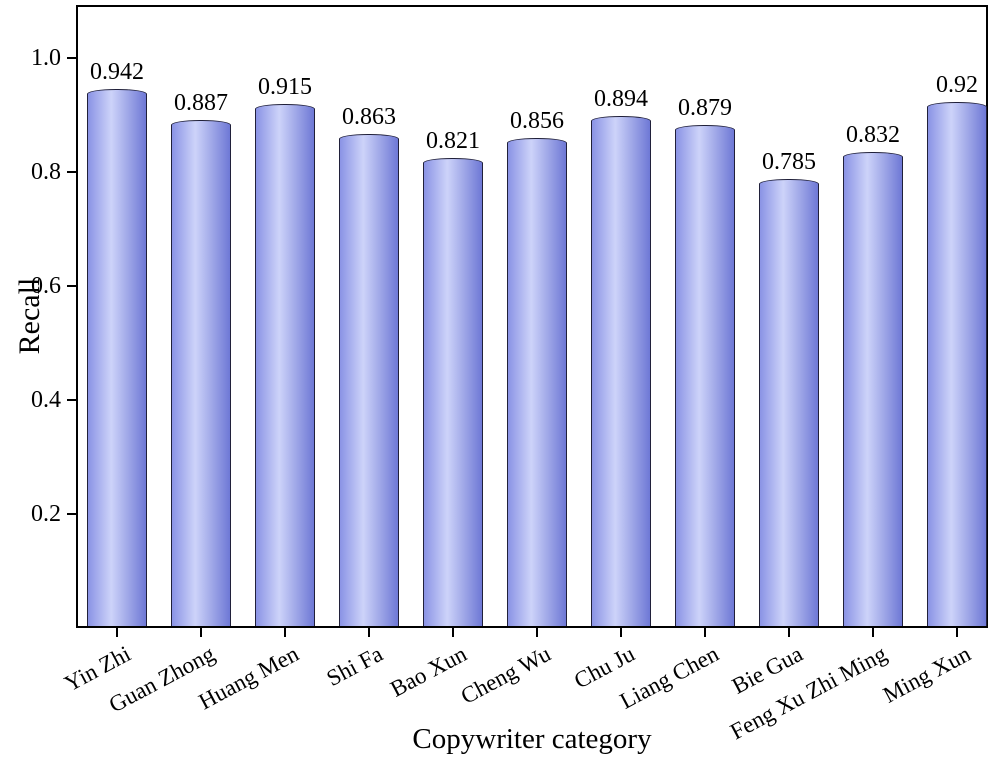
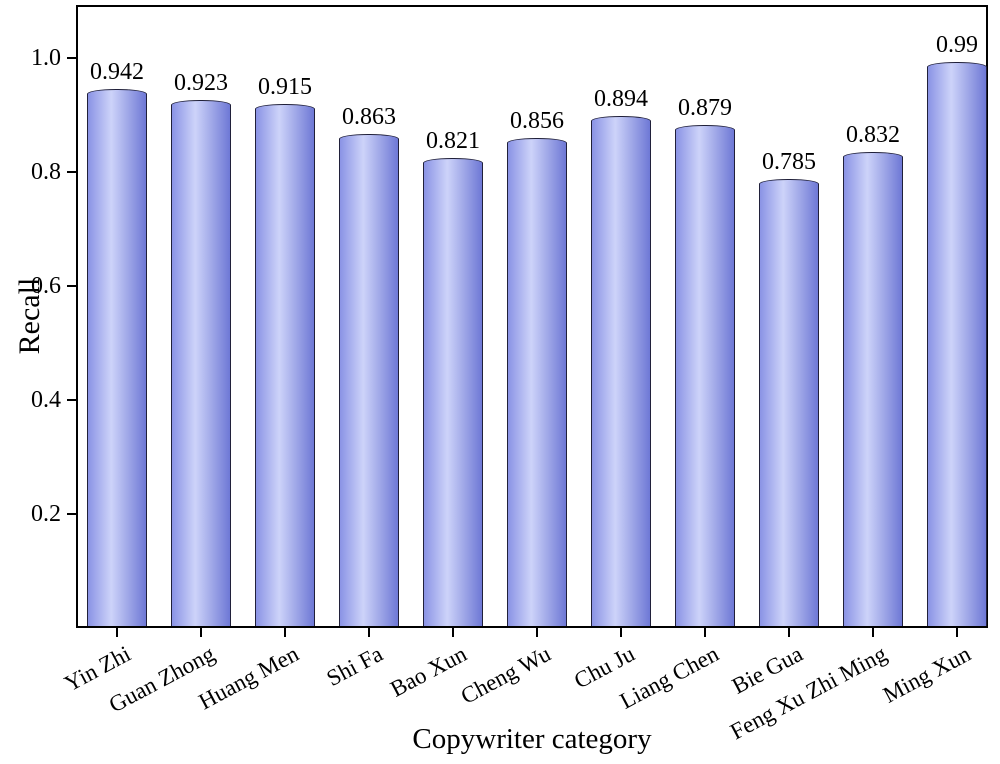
Guan Zhong: 0.887 -> 0.923
Ming Xun: 0.92 -> 0.99
